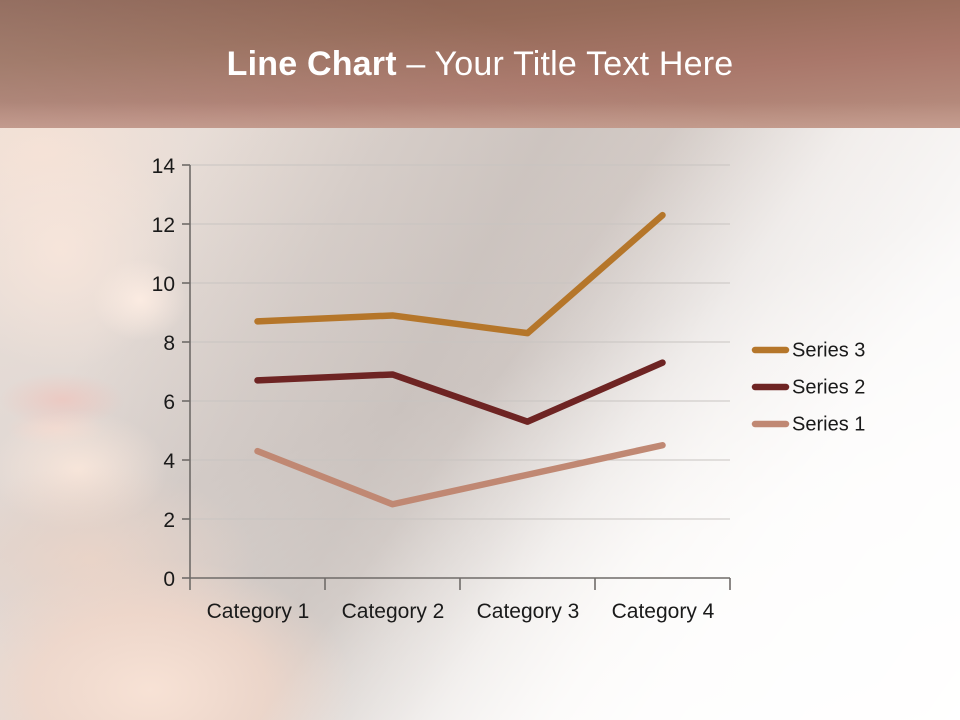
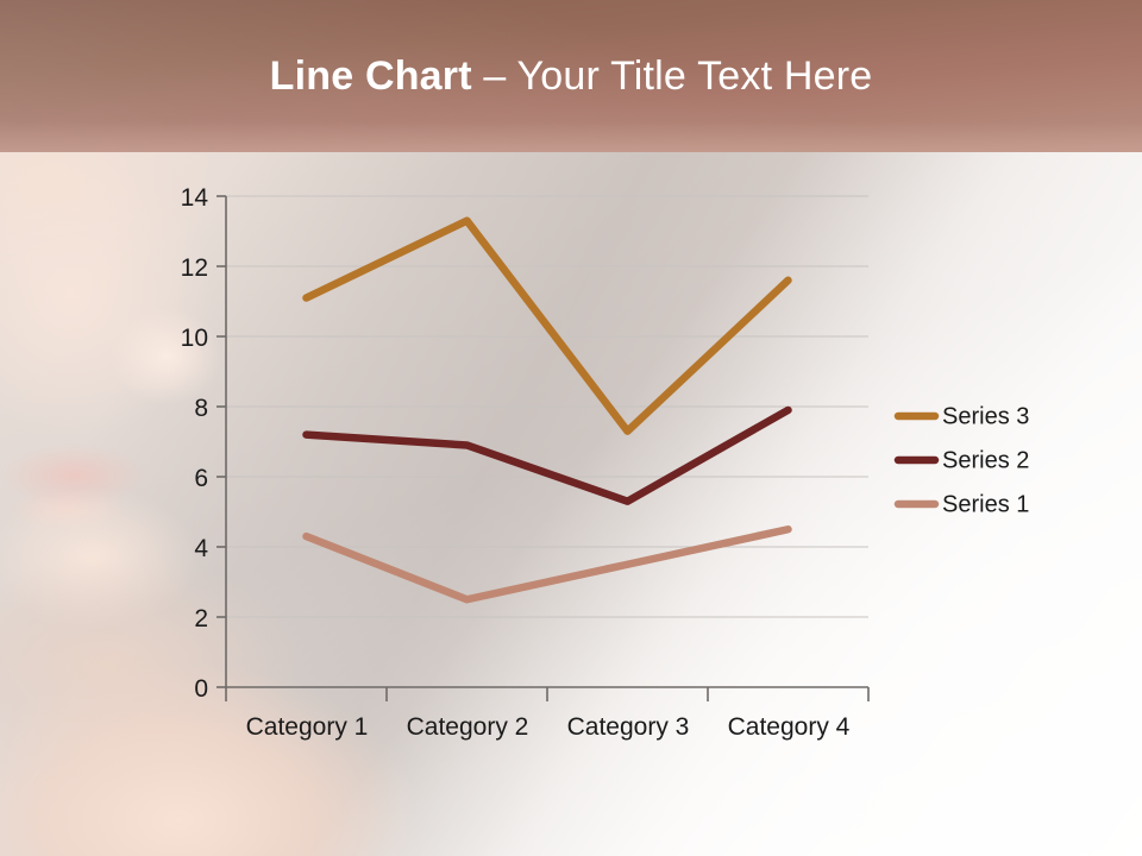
Series 3/Category 1: 8.7 -> 11.1
Series 2/Category 1: 6.7 -> 7.2
Series 3/Category 2: 8.9 -> 13.3
Series 3/Category 3: 8.3 -> 7.3
Series 3/Category 4: 12.3 -> 11.6
Series 2/Category 4: 7.3 -> 7.9
